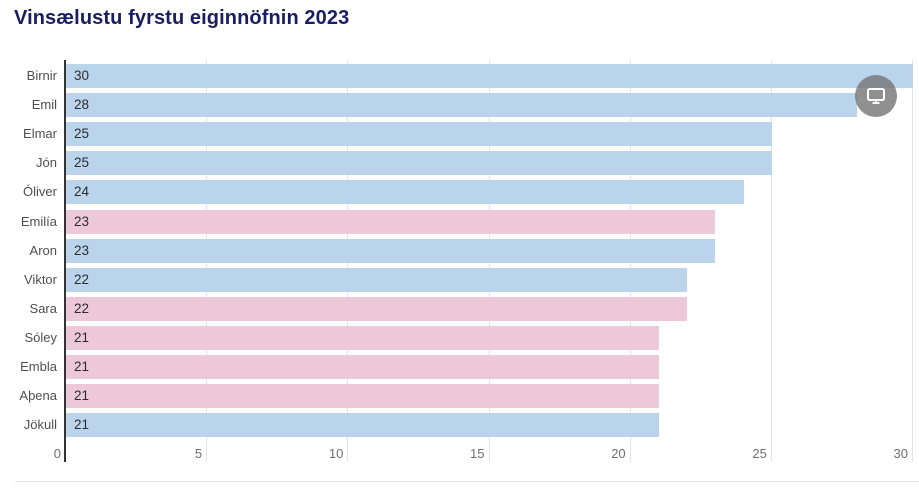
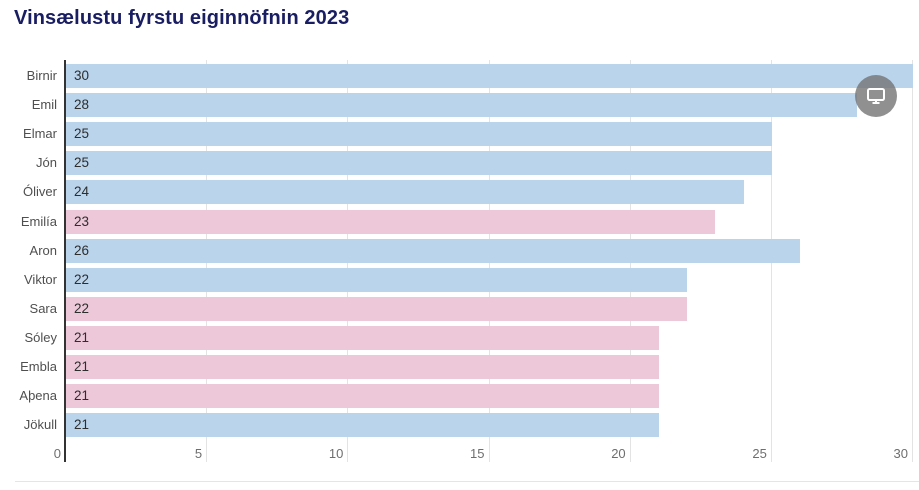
Aron: 23 -> 26
